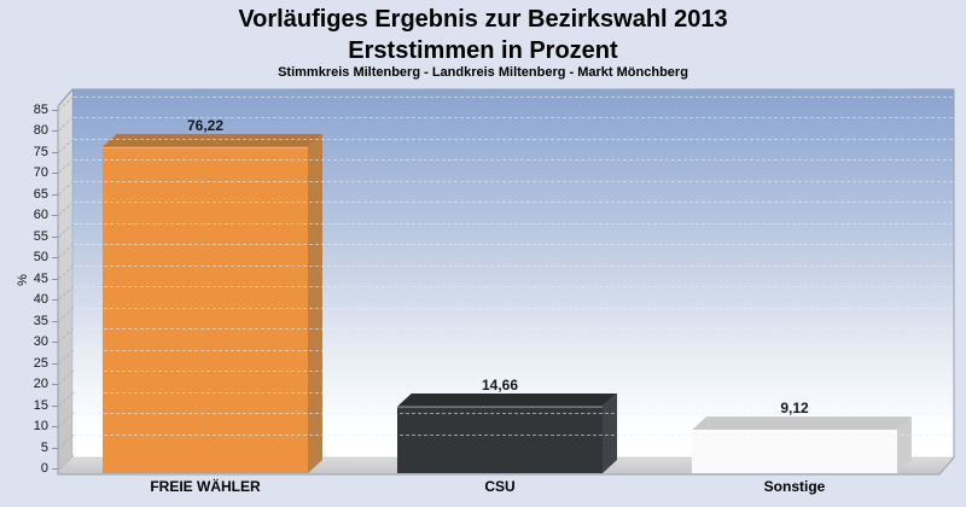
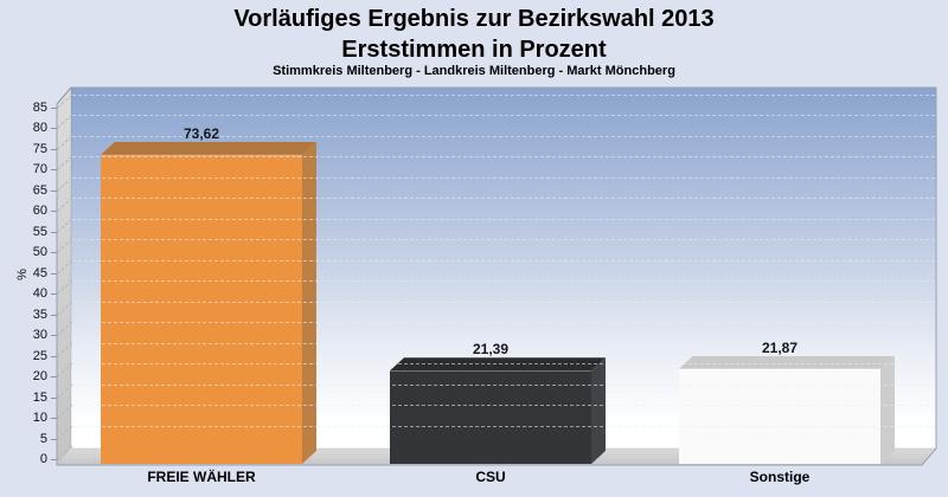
FREIE WÄHLER: 76,22 -> 73,62
CSU: 14,66 -> 21,39
Sonstige: 9,12 -> 21,87
